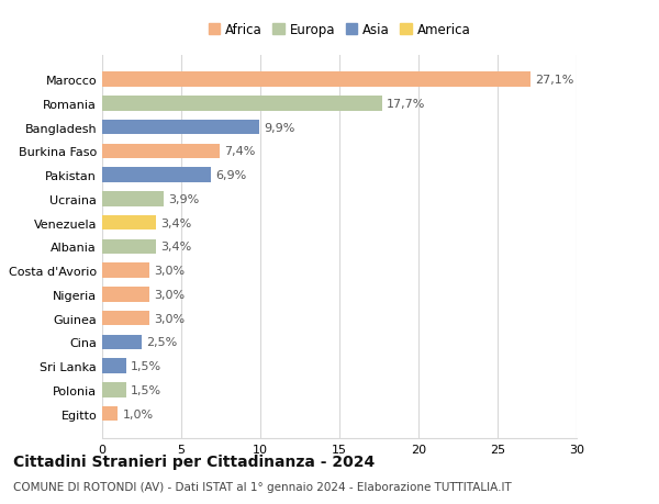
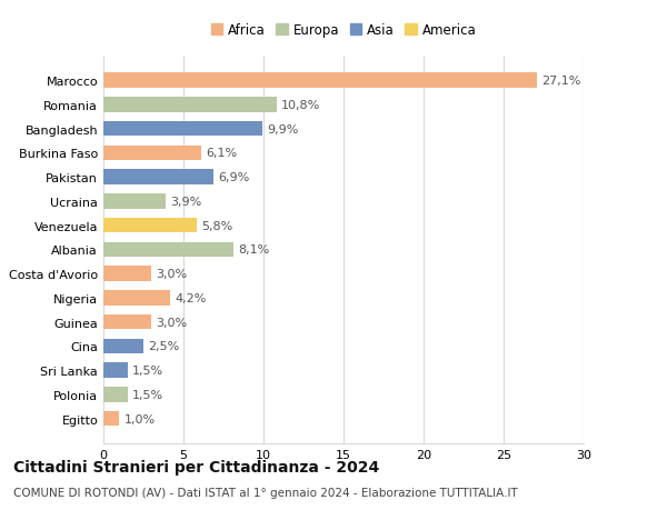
Romania: 17,7% -> 10,8%
Burkina Faso: 7,4% -> 6,1%
Venezuela: 3,4% -> 5,8%
Albania: 3,4% -> 8,1%
Nigeria: 3,0% -> 4,2%
